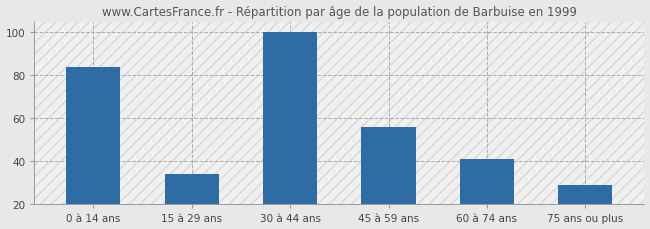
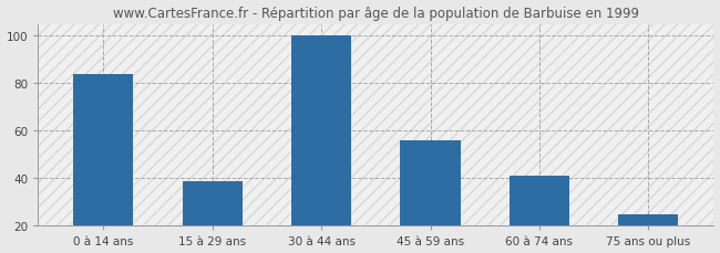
15 à 29 ans: 34 -> 39
75 ans ou plus: 29 -> 25
